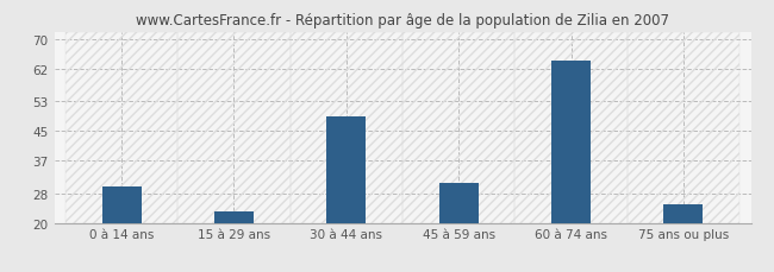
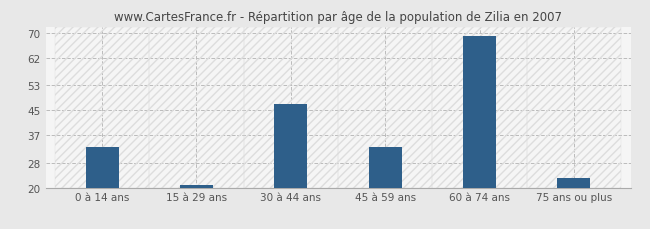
0 à 14 ans: 30 -> 33
15 à 29 ans: 23 -> 21
30 à 44 ans: 49 -> 47
45 à 59 ans: 31 -> 33
60 à 74 ans: 64 -> 69
75 ans ou plus: 25 -> 23
